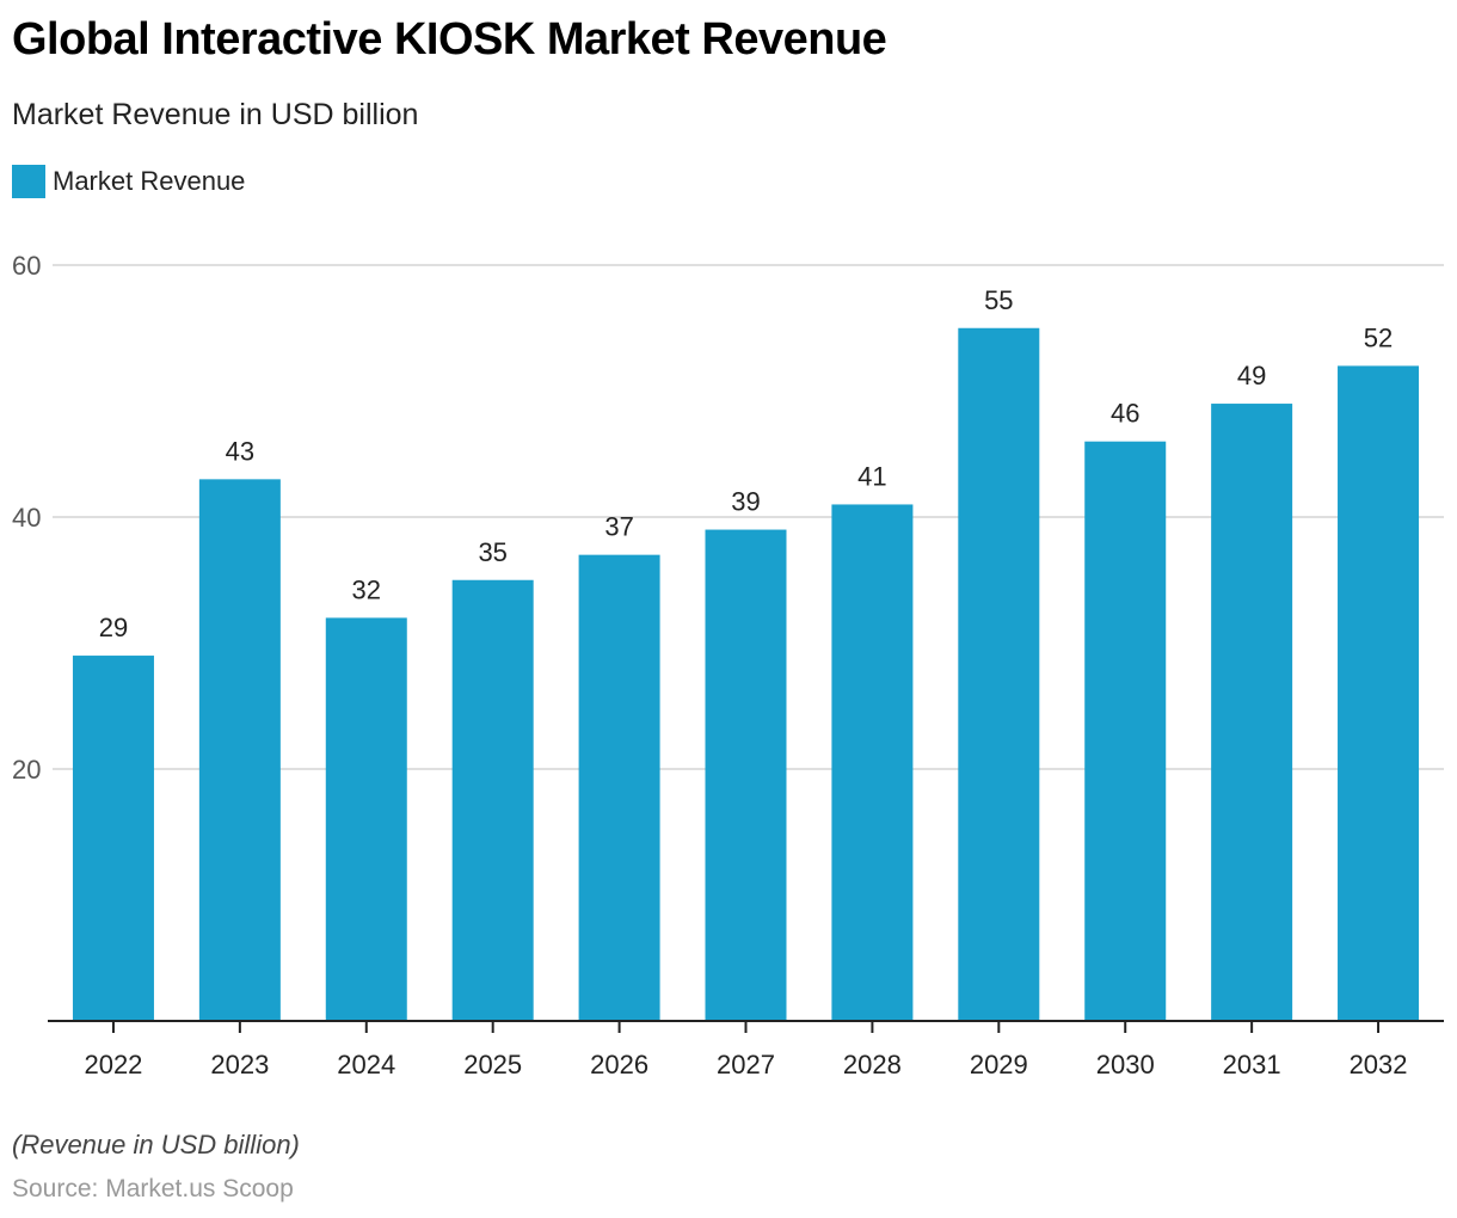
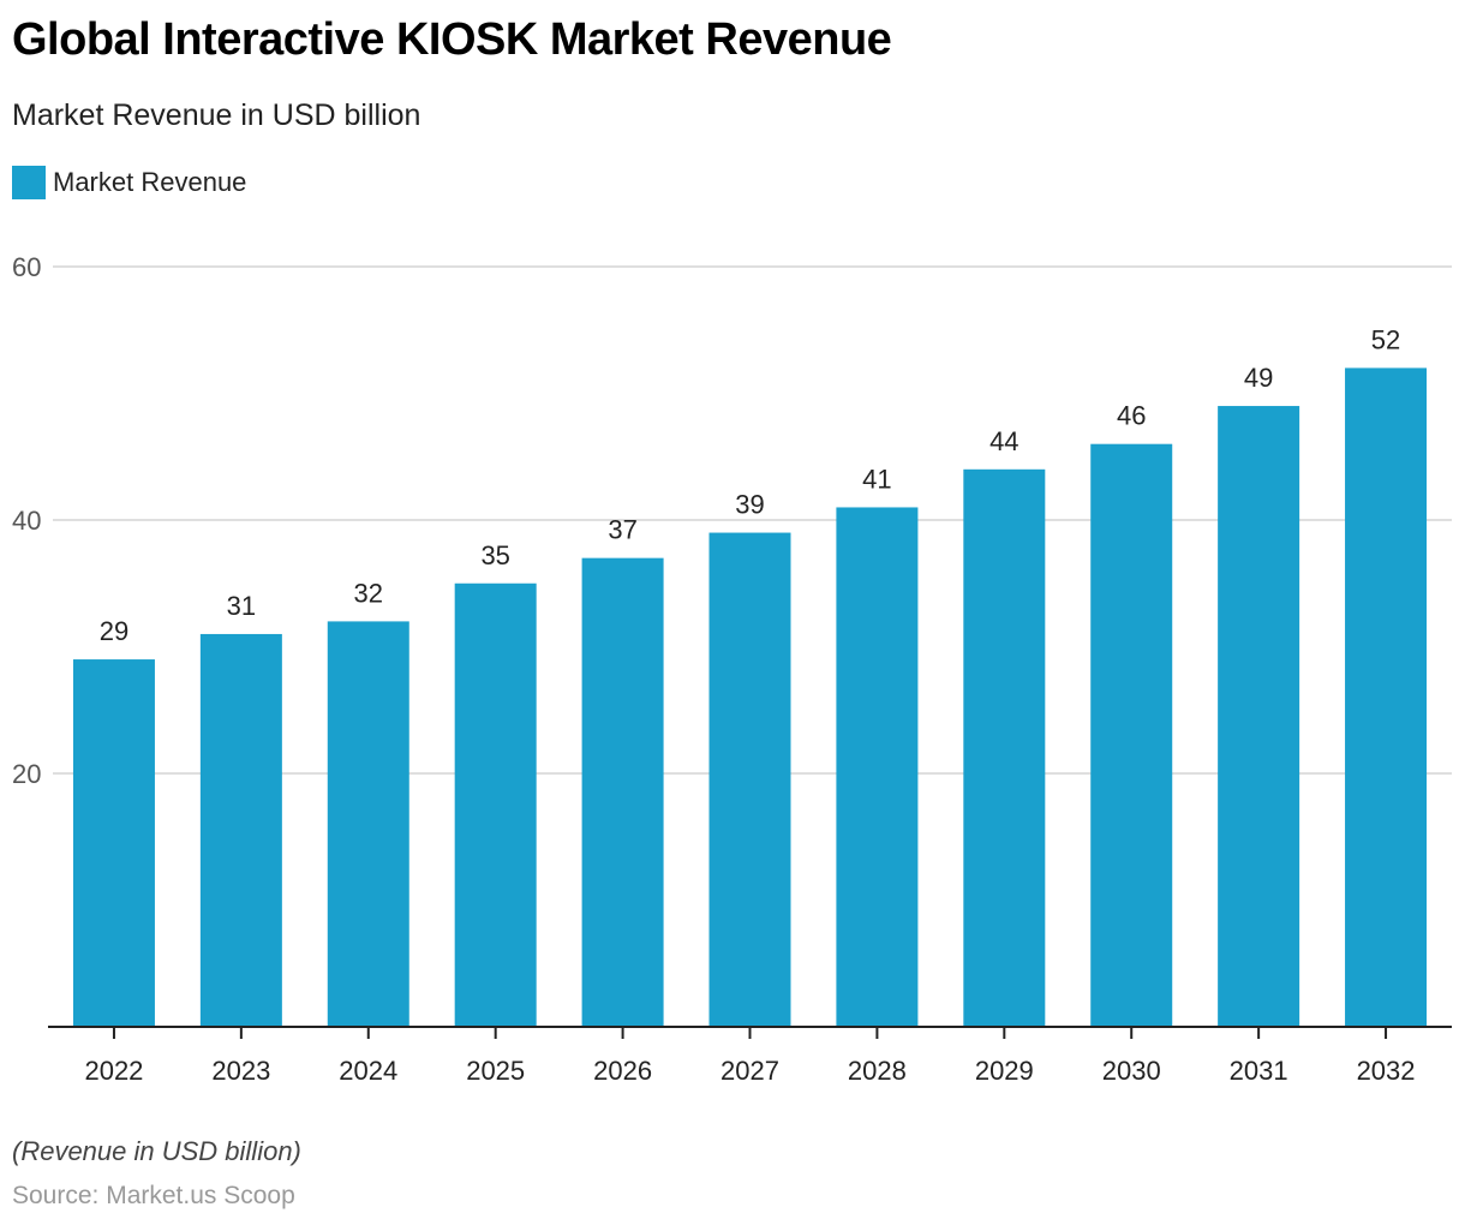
2023: 43 -> 31
2029: 55 -> 44
